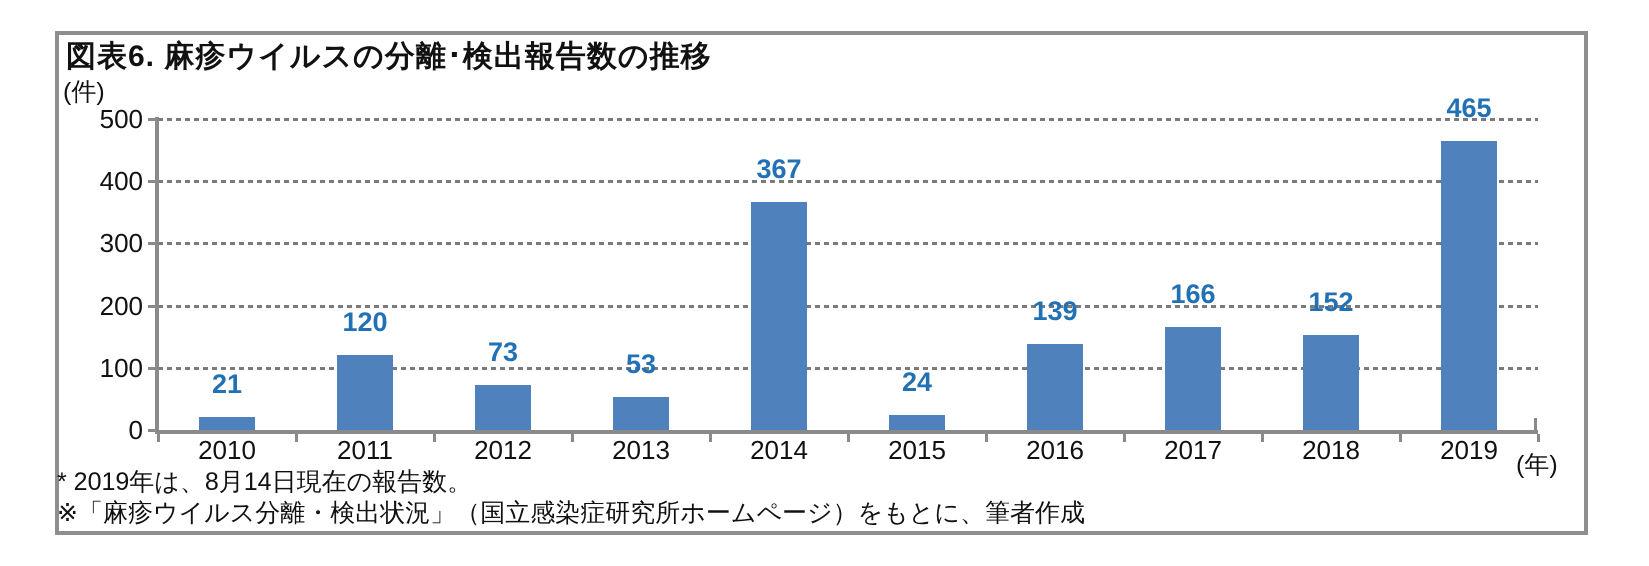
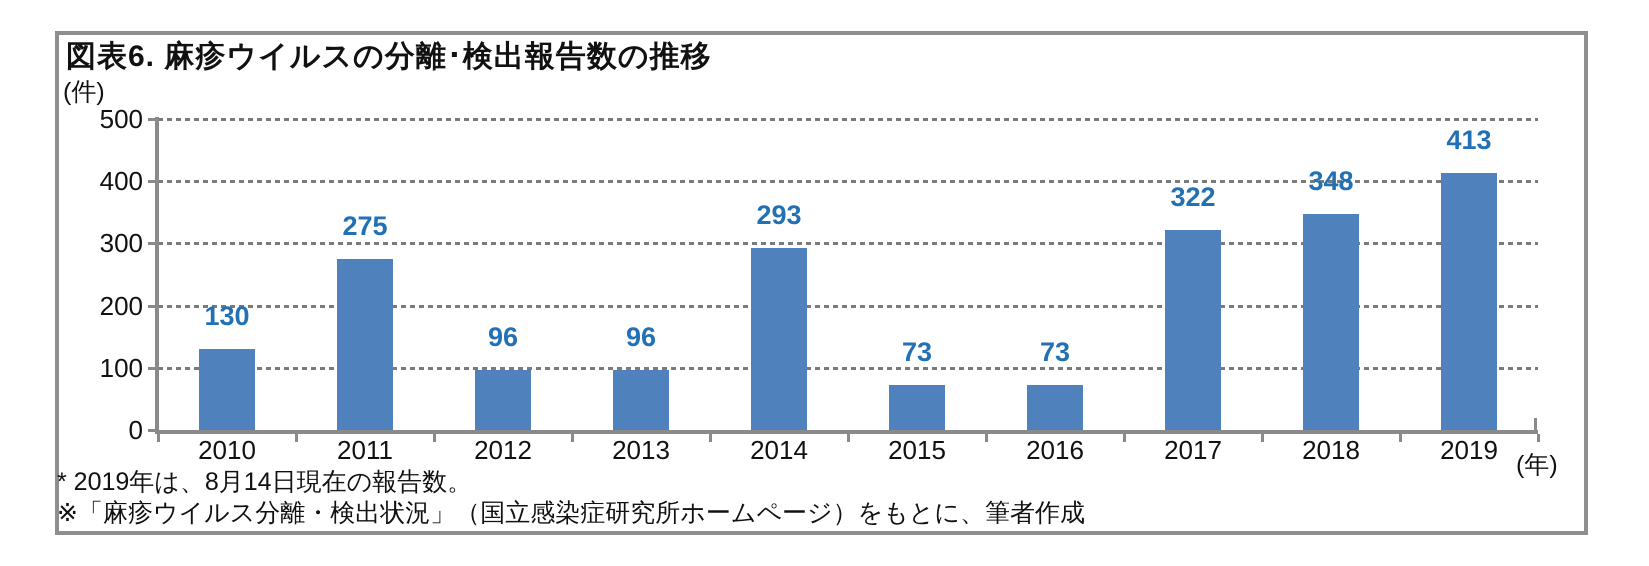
2010: 21 -> 130
2011: 120 -> 275
2012: 73 -> 96
2013: 53 -> 96
2014: 367 -> 293
2015: 24 -> 73
2016: 139 -> 73
2017: 166 -> 322
2018: 152 -> 348
2019: 465 -> 413
